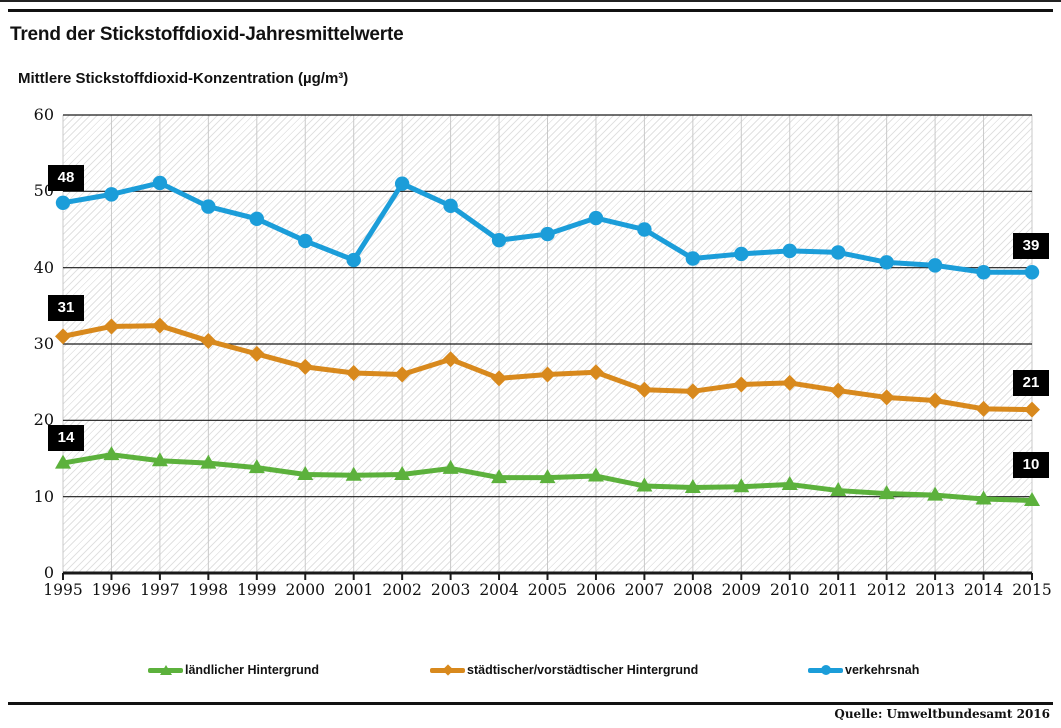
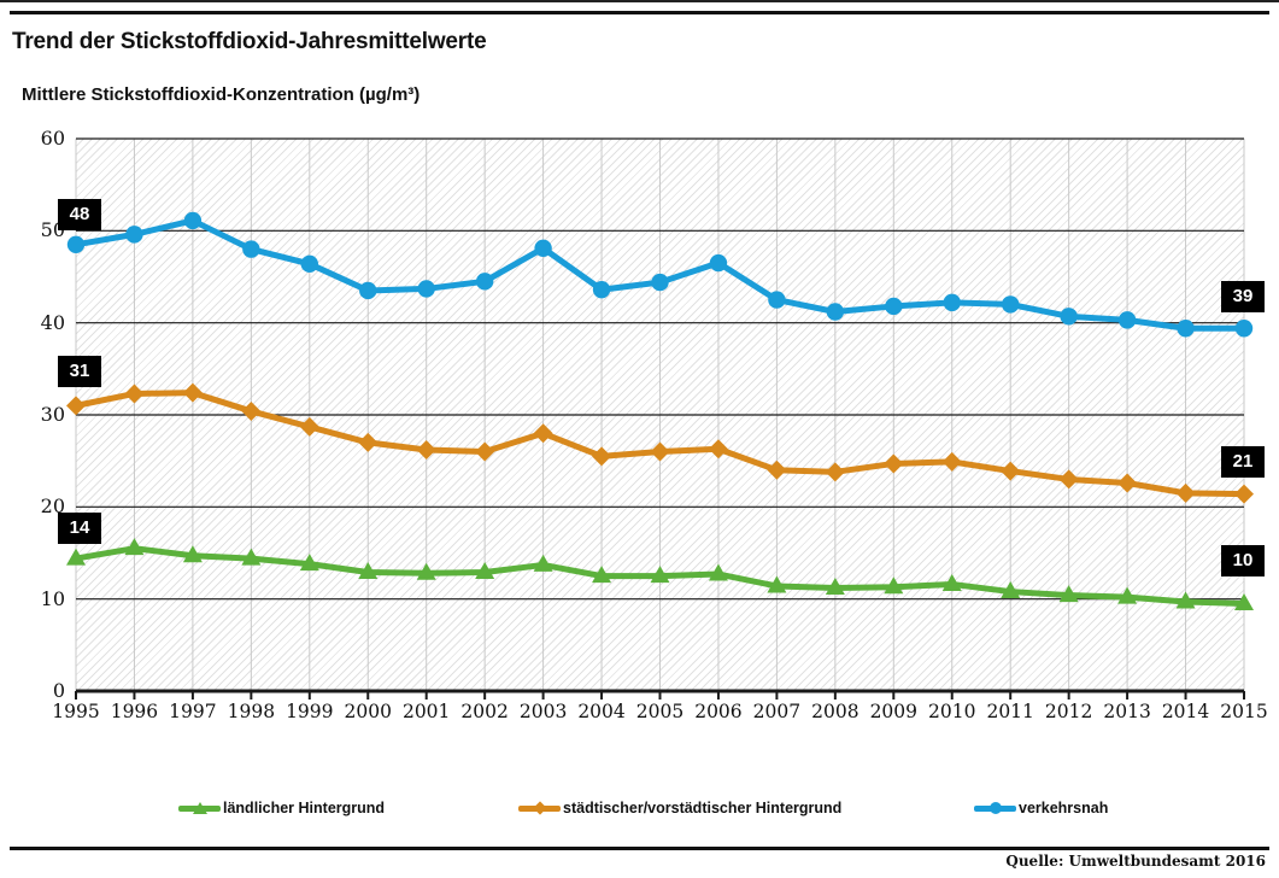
verkehrsnah/2001: 41 -> 44
verkehrsnah/2002: 51 -> 44
verkehrsnah/2007: 45 -> 42
